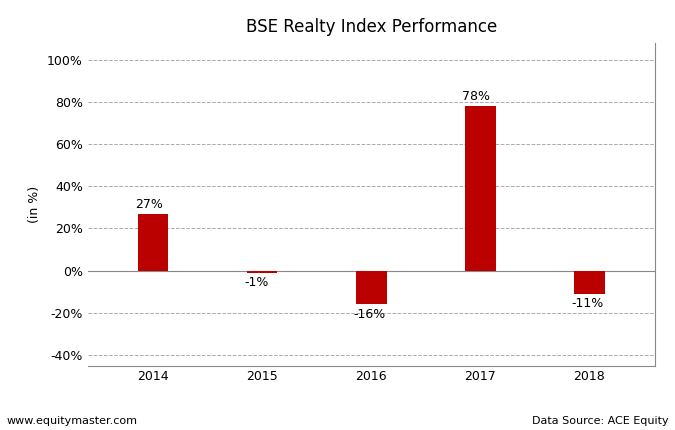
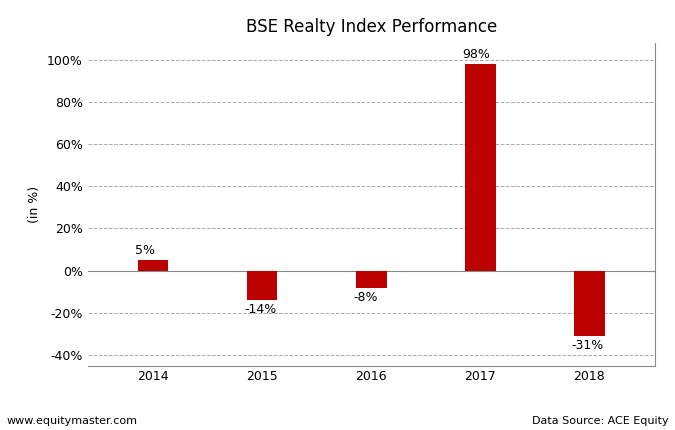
2014: 27% -> 5%
2015: -1% -> -14%
2016: -16% -> -8%
2017: 78% -> 98%
2018: -11% -> -31%
